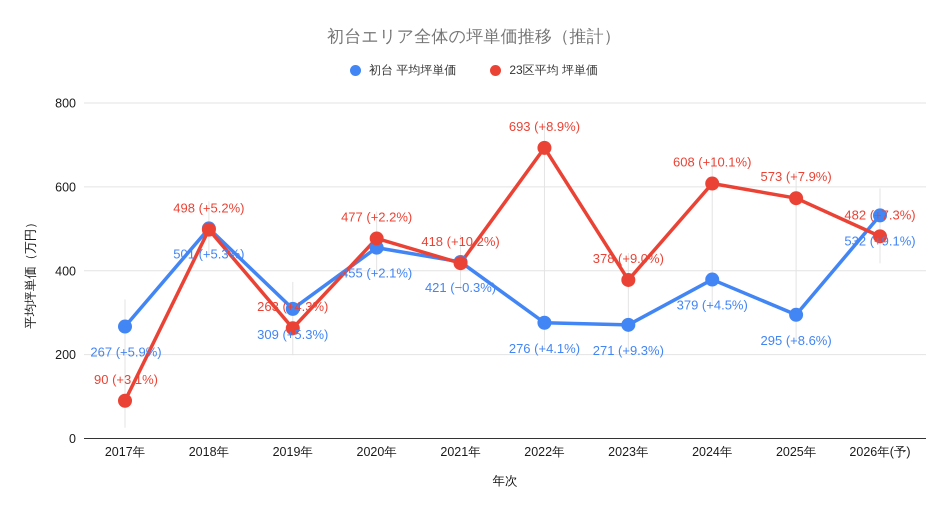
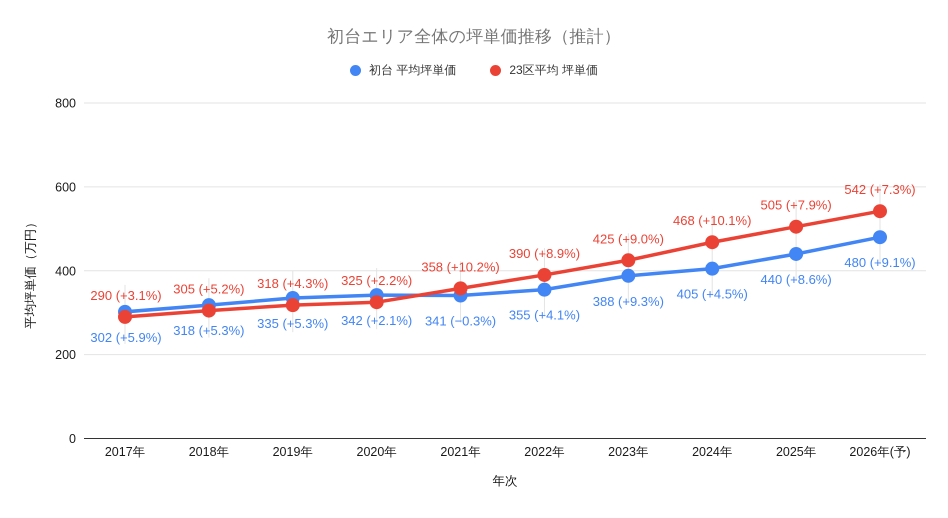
初台 平均坪単価/2017年: 267 -> 302
23区平均 坪単価/2017年: 90 -> 290
初台 平均坪単価/2018年: 501 -> 318
23区平均 坪単価/2018年: 498 -> 305
初台 平均坪単価/2019年: 309 -> 335
23区平均 坪単価/2019年: 263 -> 318
初台 平均坪単価/2020年: 455 -> 342
23区平均 坪単価/2020年: 477 -> 325
初台 平均坪単価/2021年: 421 -> 341
23区平均 坪単価/2021年: 418 -> 358
初台 平均坪単価/2022年: 276 -> 355
23区平均 坪単価/2022年: 693 -> 390
初台 平均坪単価/2023年: 271 -> 388
23区平均 坪単価/2023年: 378 -> 425
初台 平均坪単価/2024年: 379 -> 405
23区平均 坪単価/2024年: 608 -> 468
初台 平均坪単価/2025年: 295 -> 440
23区平均 坪単価/2025年: 573 -> 505
初台 平均坪単価/2026年(予): 532 -> 480
23区平均 坪単価/2026年(予): 482 -> 542
